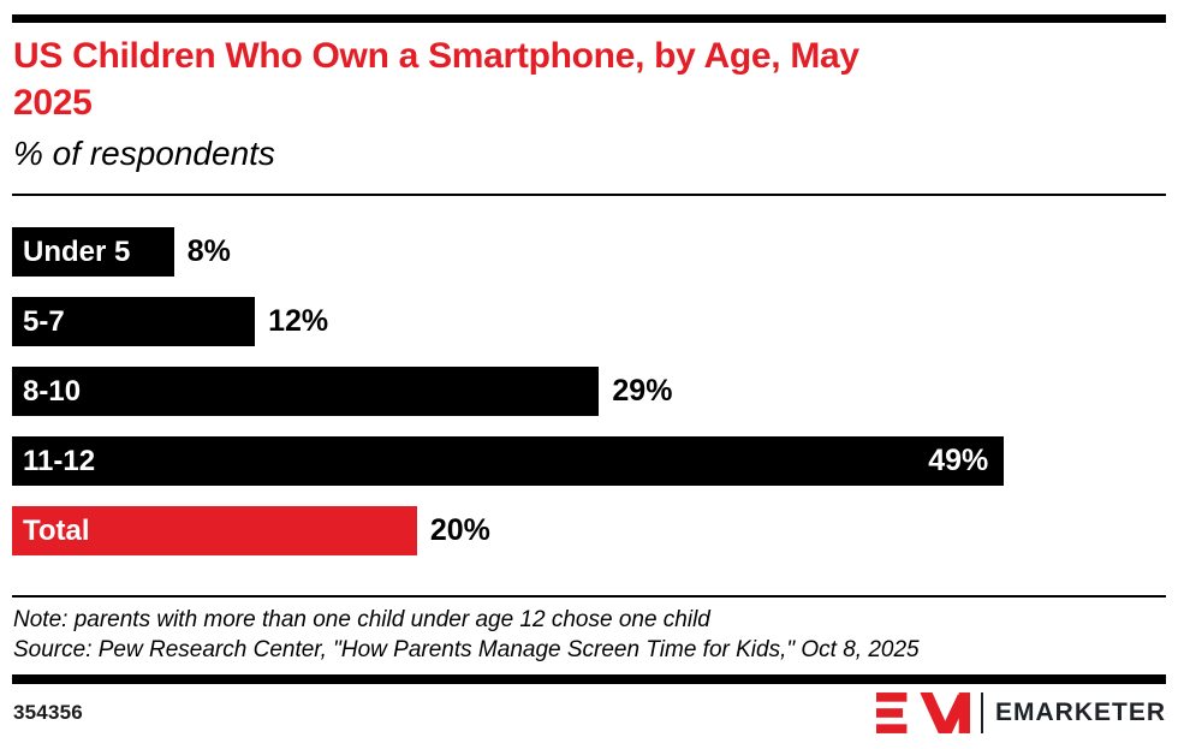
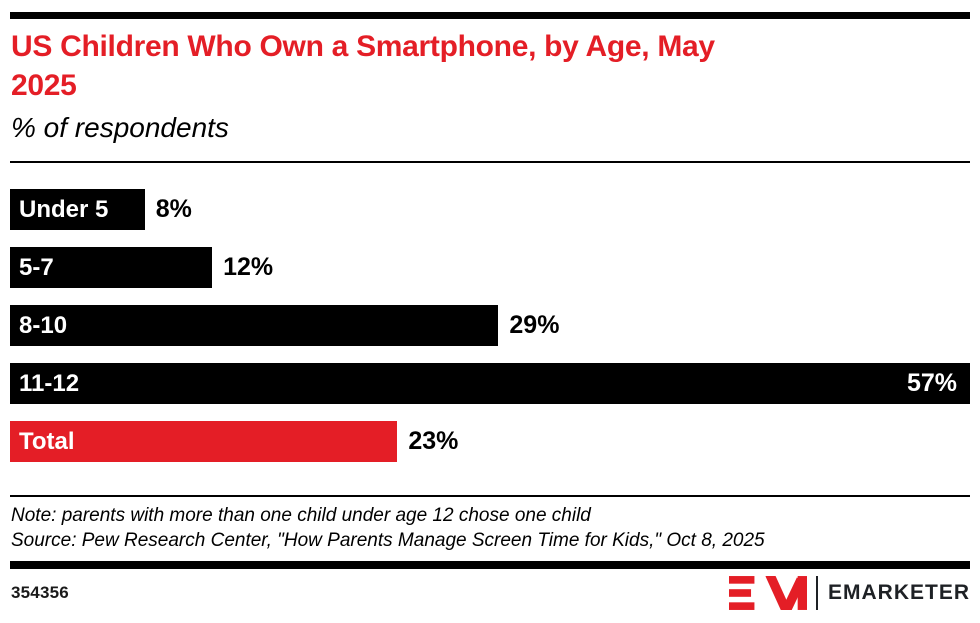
11-12: 49% -> 57%
Total: 20% -> 23%
